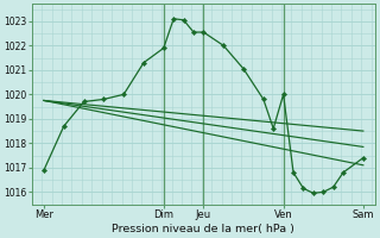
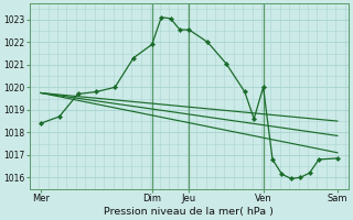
Mer: 1016.90 -> 1018.40
Sam: 1017.40 -> 1016.85
